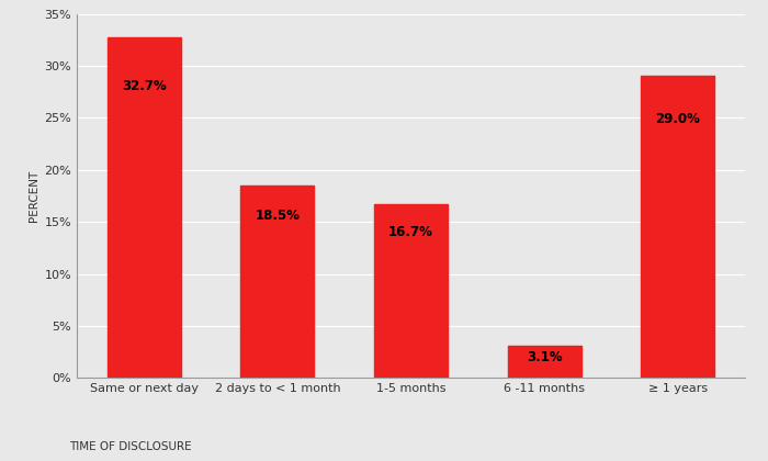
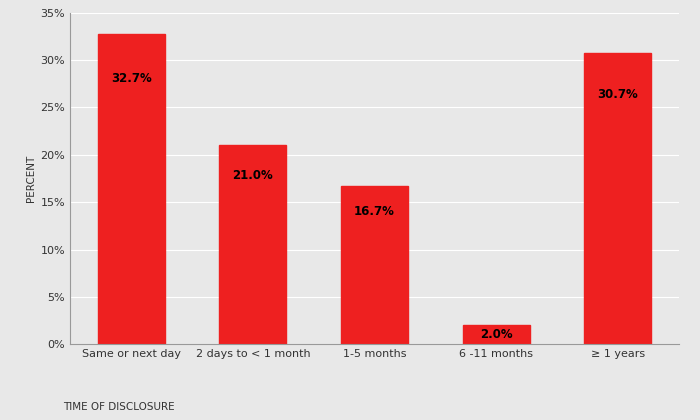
2 days to < 1 month: 18.5% -> 21.0%
6 -11 months: 3.1% -> 2.0%
≥ 1 years: 29.0% -> 30.7%
